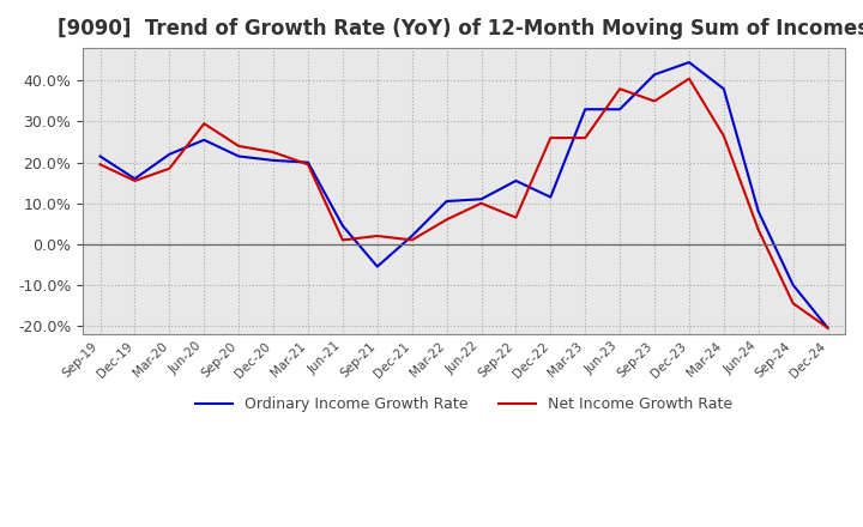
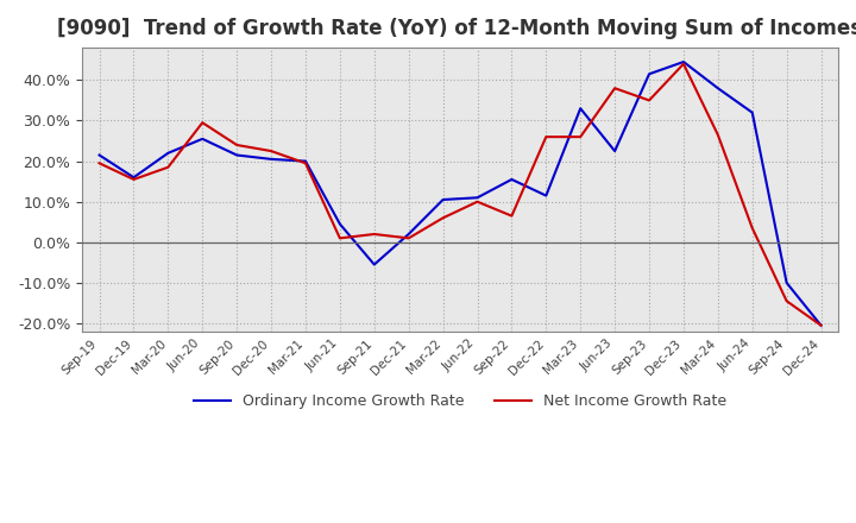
Ordinary Income Growth Rate/Jun-23: 33.0% -> 22.5%
Net Income Growth Rate/Dec-23: 40.5% -> 44.0%
Ordinary Income Growth Rate/Jun-24: 8.0% -> 32.0%
